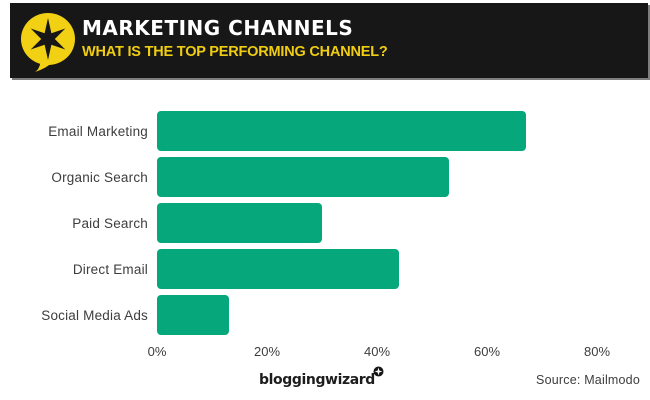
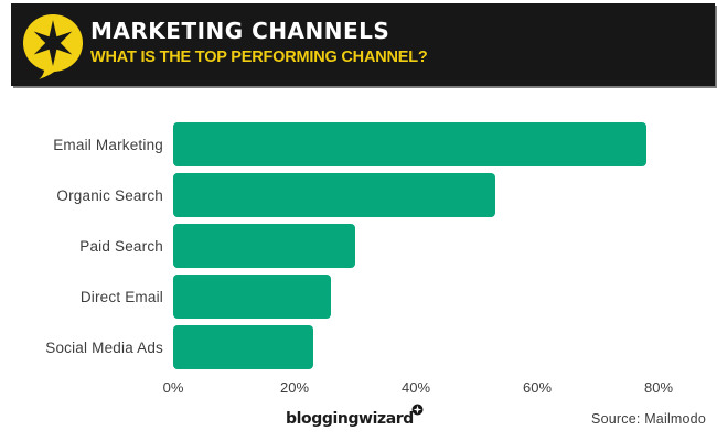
Email Marketing: 67% -> 78%
Direct Email: 44% -> 26%
Social Media Ads: 13% -> 23%
